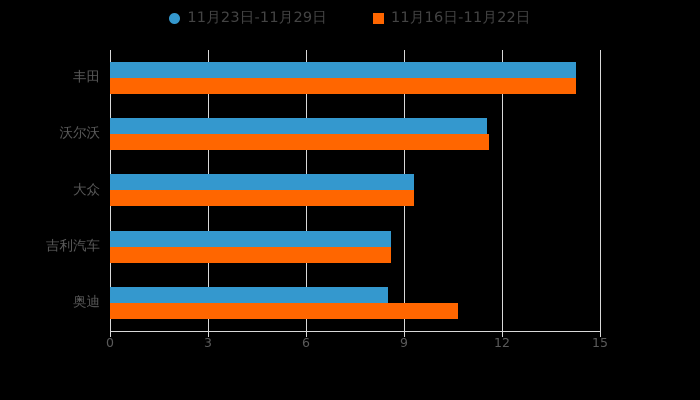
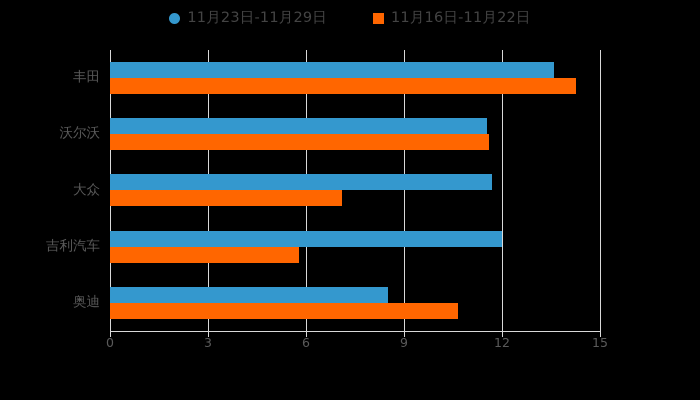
11月23日-11月29日/丰田: 14.2 -> 13.6
11月23日-11月29日/大众: 9.3 -> 11.7
11月16日-11月22日/大众: 9.3 -> 7.1
11月23日-11月29日/吉利汽车: 8.6 -> 12.0
11月16日-11月22日/吉利汽车: 8.6 -> 5.8
